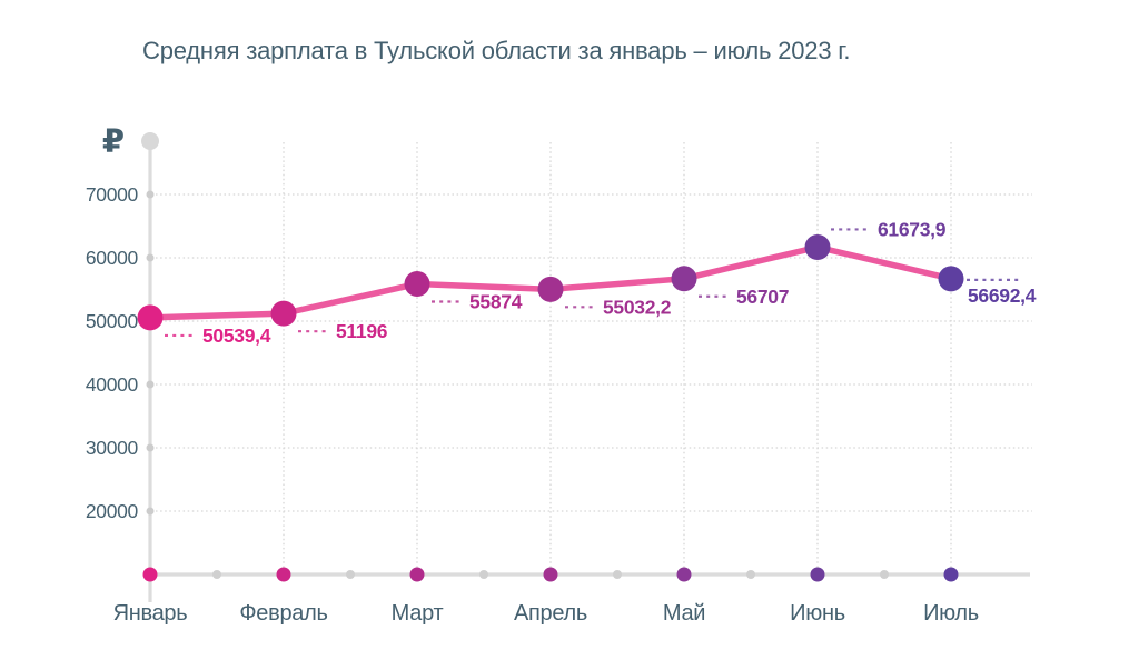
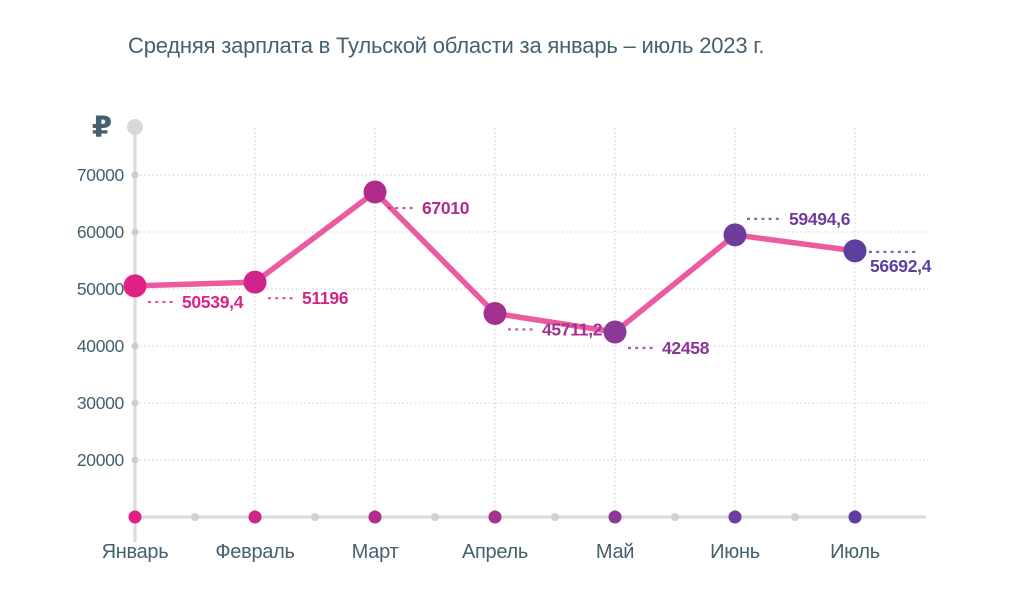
Март: 55874 -> 67010
Апрель: 55032,2 -> 45711,2
Май: 56707 -> 42458
Июнь: 61673,9 -> 59494,6
